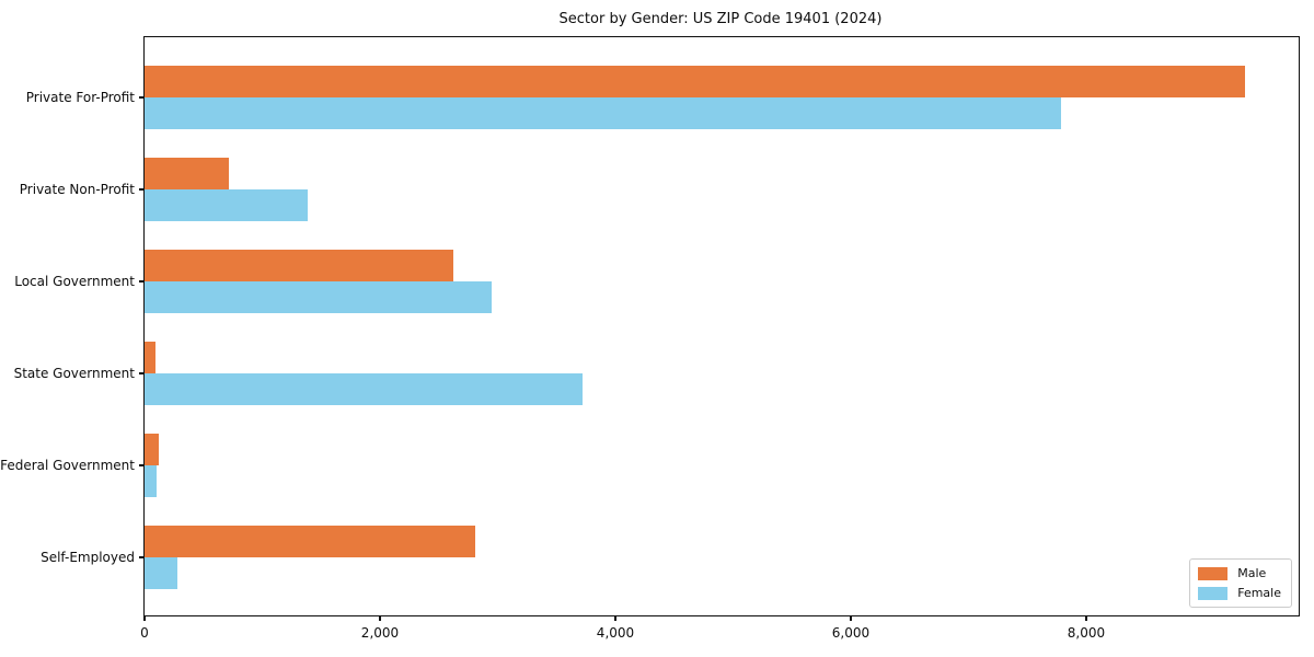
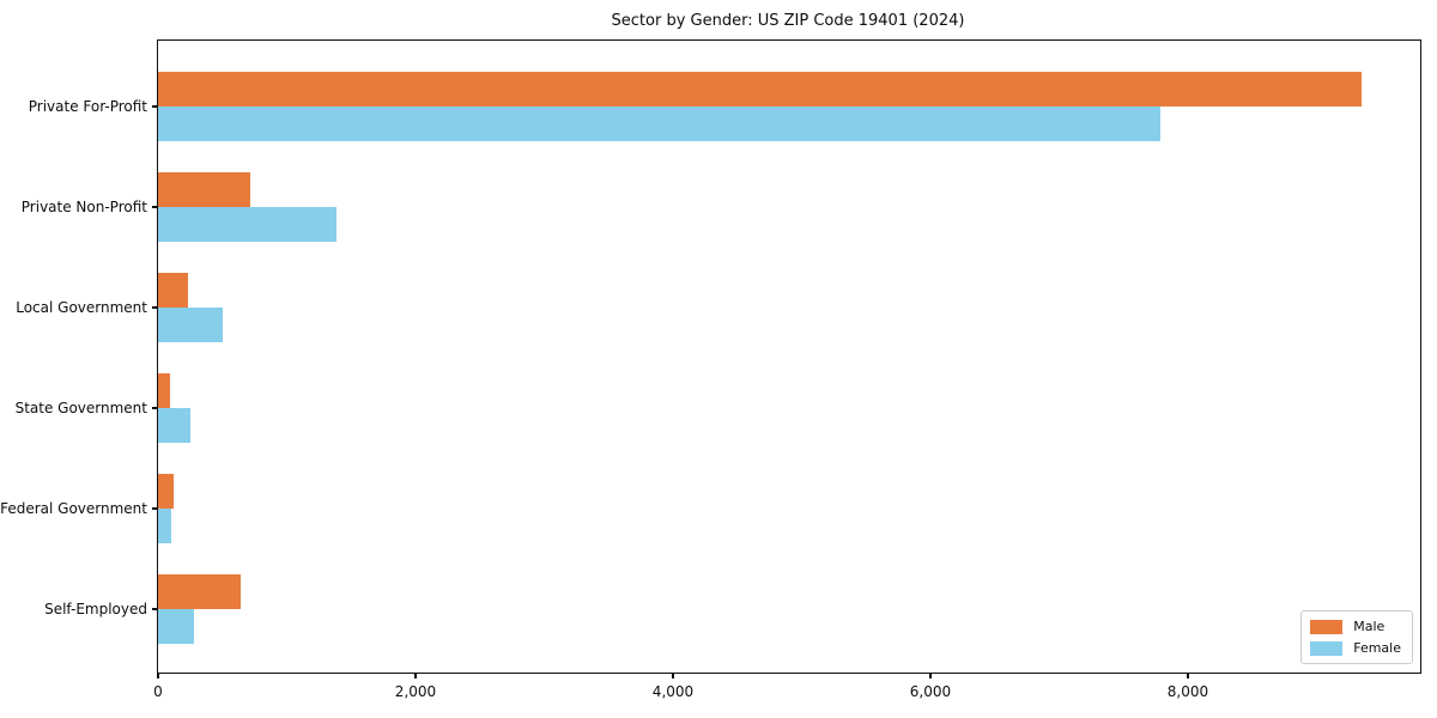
Male/Local Government: 2620 -> 230
Female/Local Government: 2950 -> 500
Female/State Government: 3720 -> 250
Male/Self-Employed: 2810 -> 640
